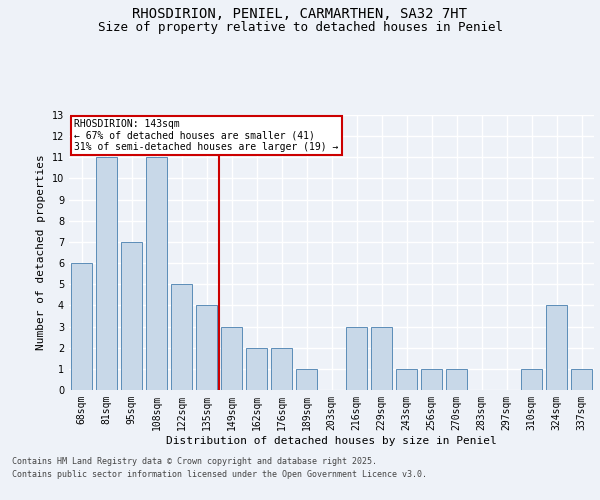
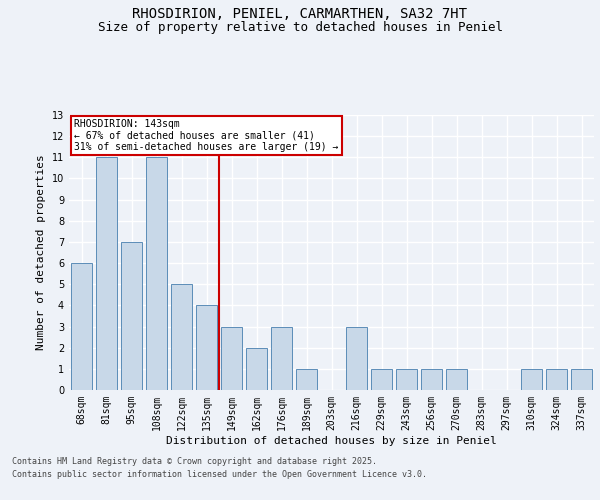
176sqm: 2 -> 3
229sqm: 3 -> 1
324sqm: 4 -> 1
